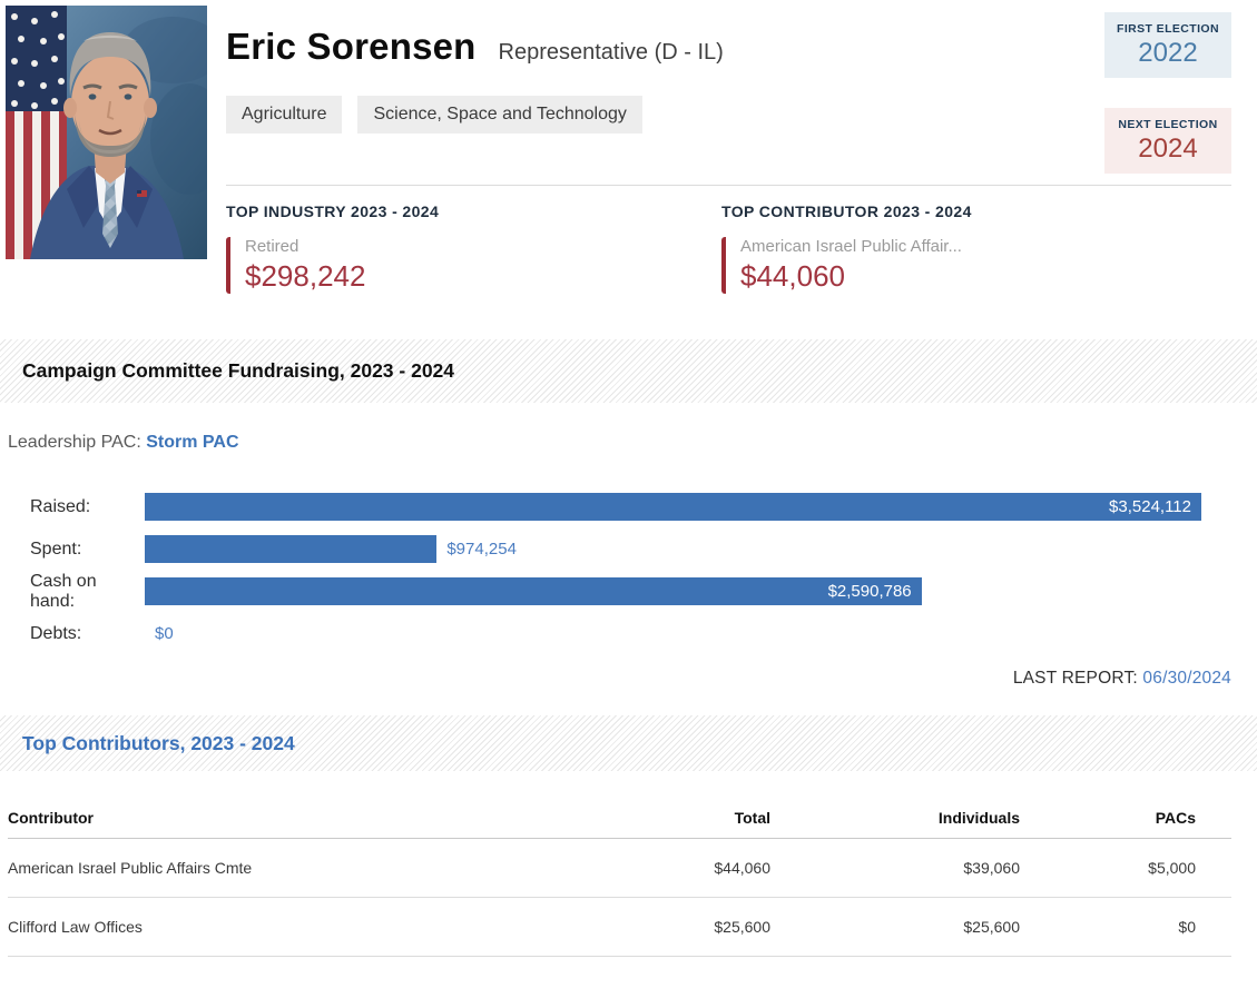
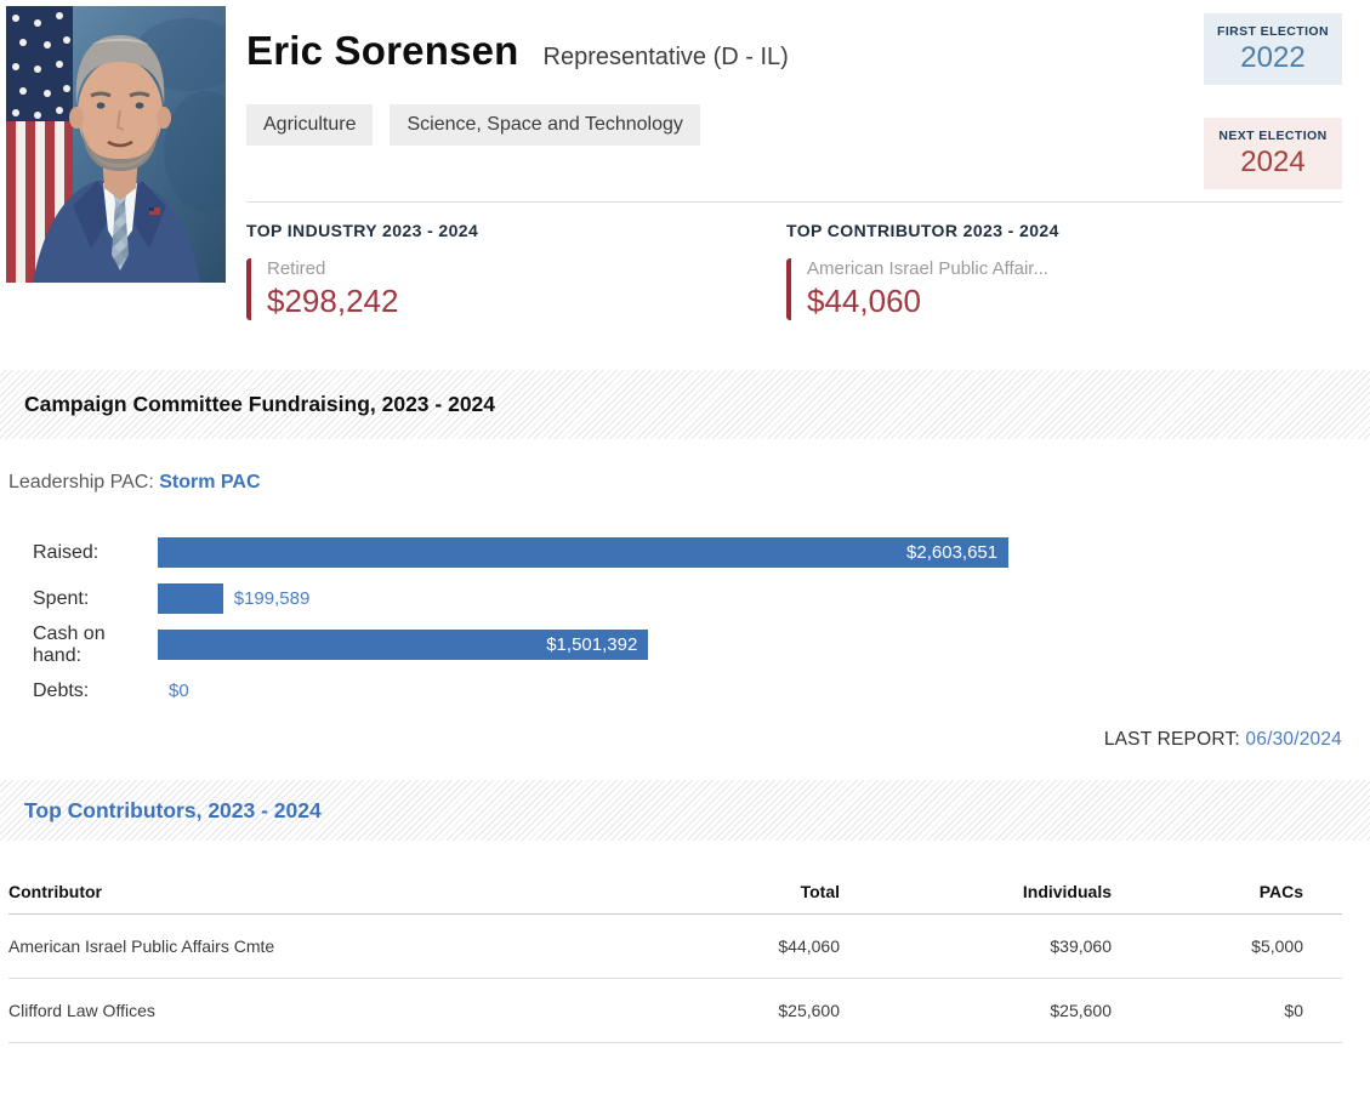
Raised:: $3,524,112 -> $2,603,651
Spent:: $974,254 -> $199,589
Cash on hand:: $2,590,786 -> $1,501,392
